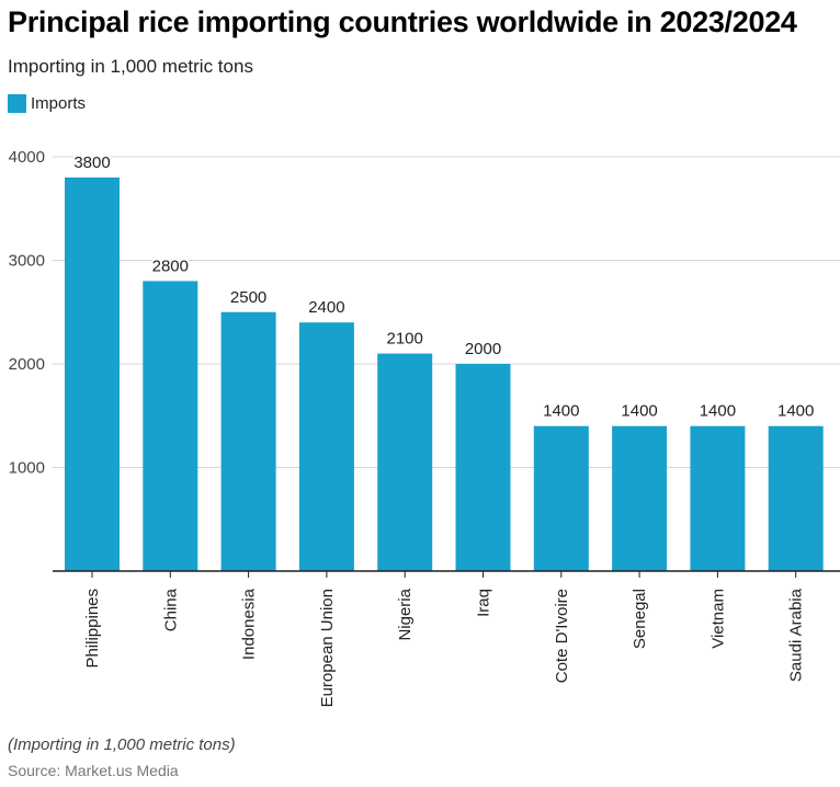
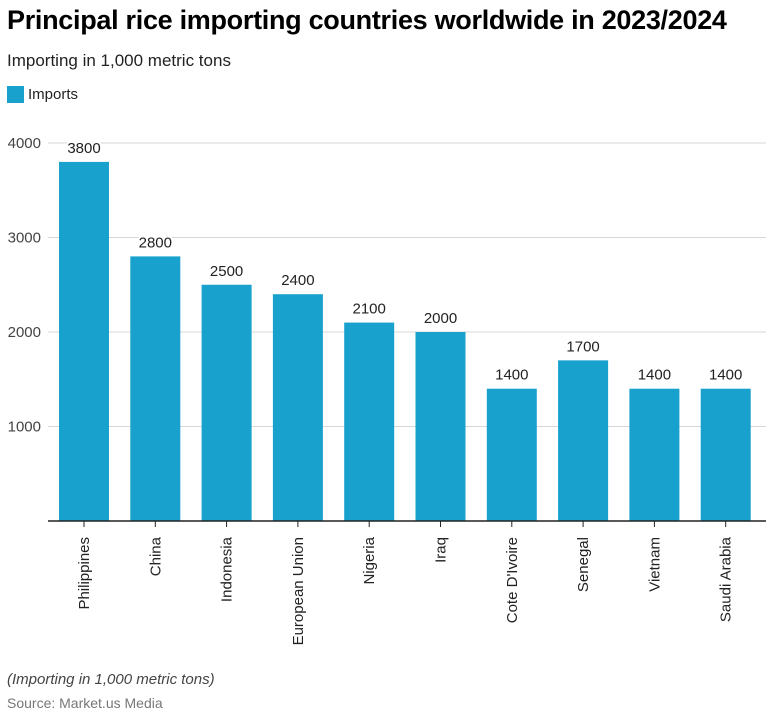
Senegal: 1400 -> 1700
